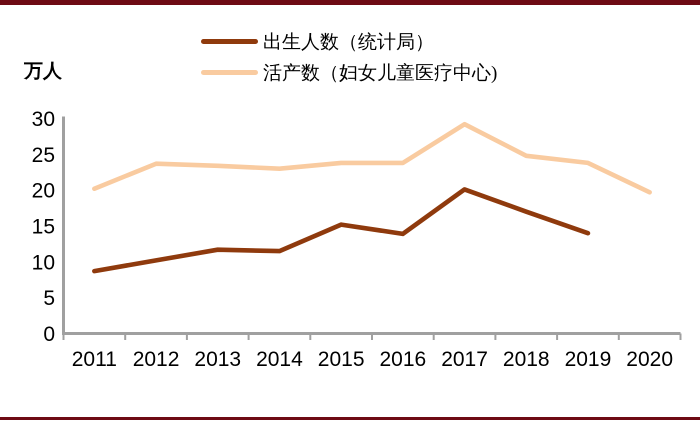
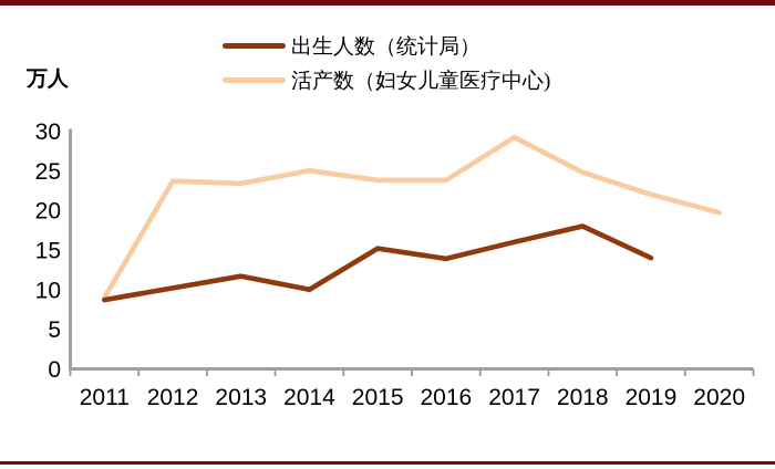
活产数（妇女儿童医疗中心)/2011: 20 -> 9
出生人数（统计局）/2014: 12 -> 10
活产数（妇女儿童医疗中心)/2014: 23 -> 25
出生人数（统计局）/2017: 20 -> 16
出生人数（统计局）/2018: 17 -> 18
活产数（妇女儿童医疗中心)/2019: 24 -> 22
